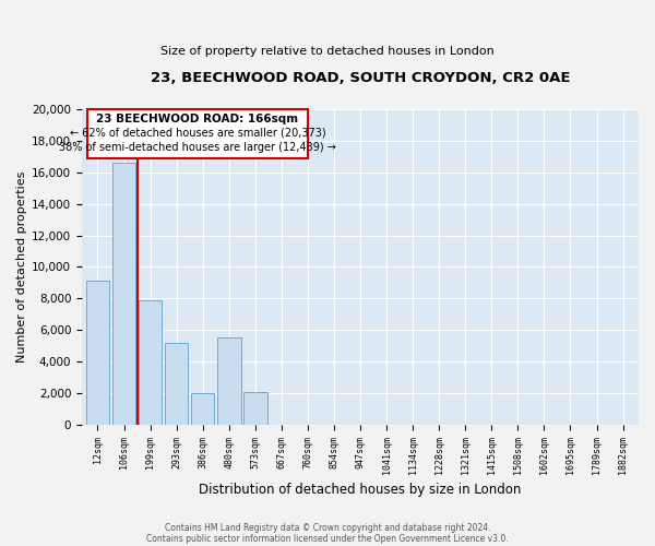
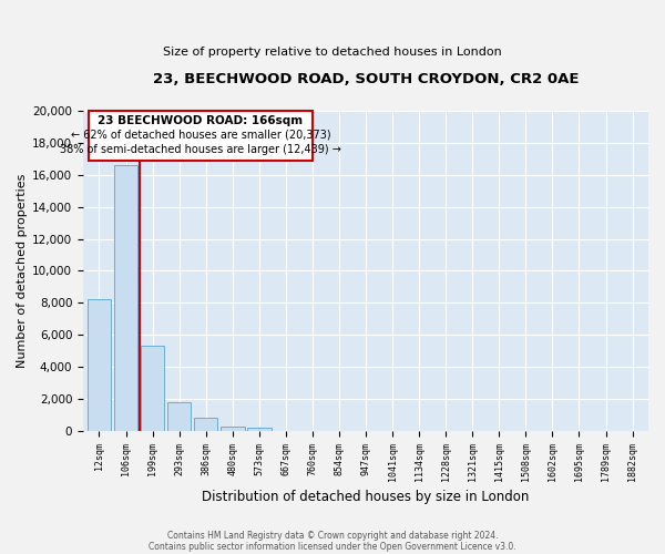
12sqm: 9,100 -> 8,200
199sqm: 7,900 -> 5,300
293sqm: 5,200 -> 1,800
386sqm: 2,000 -> 800
480sqm: 5,500 -> 300
573sqm: 2,100 -> 200
